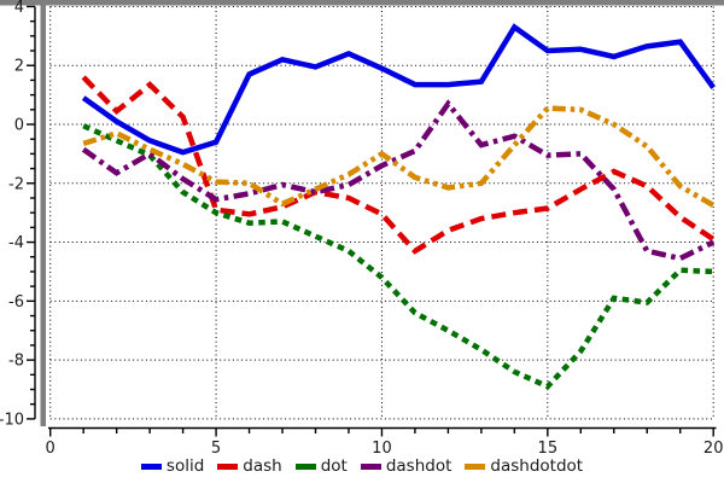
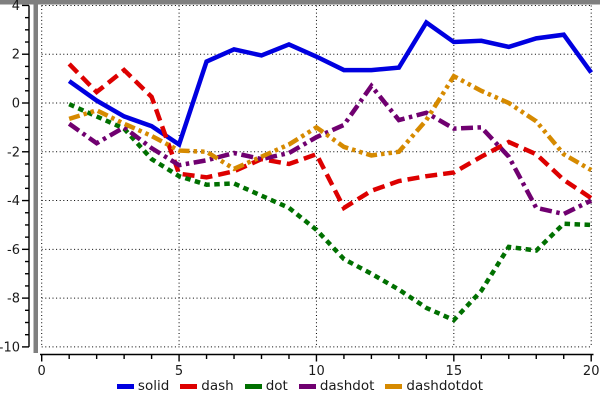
solid/5: -0.6 -> -1.7
dash/10: -3.0 -> -2.1
dashdotdot/15: 0.6 -> 1.1
